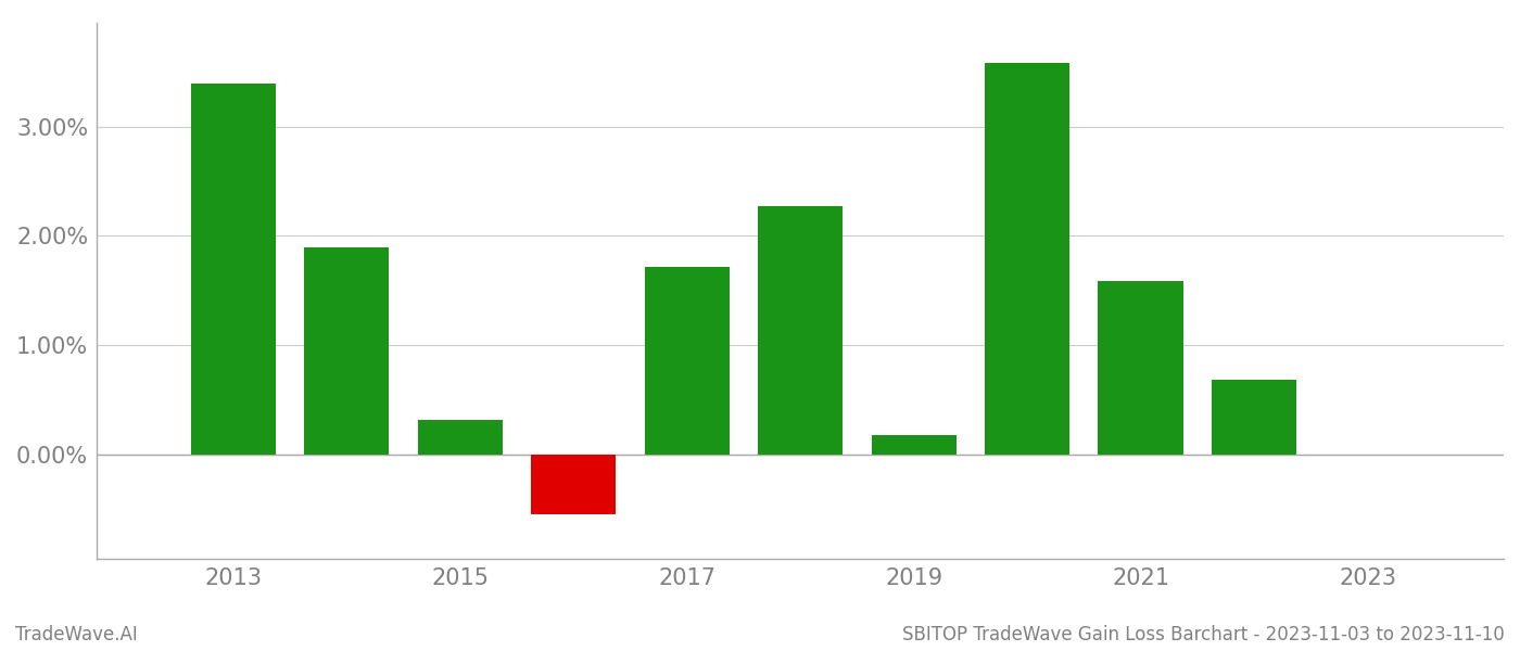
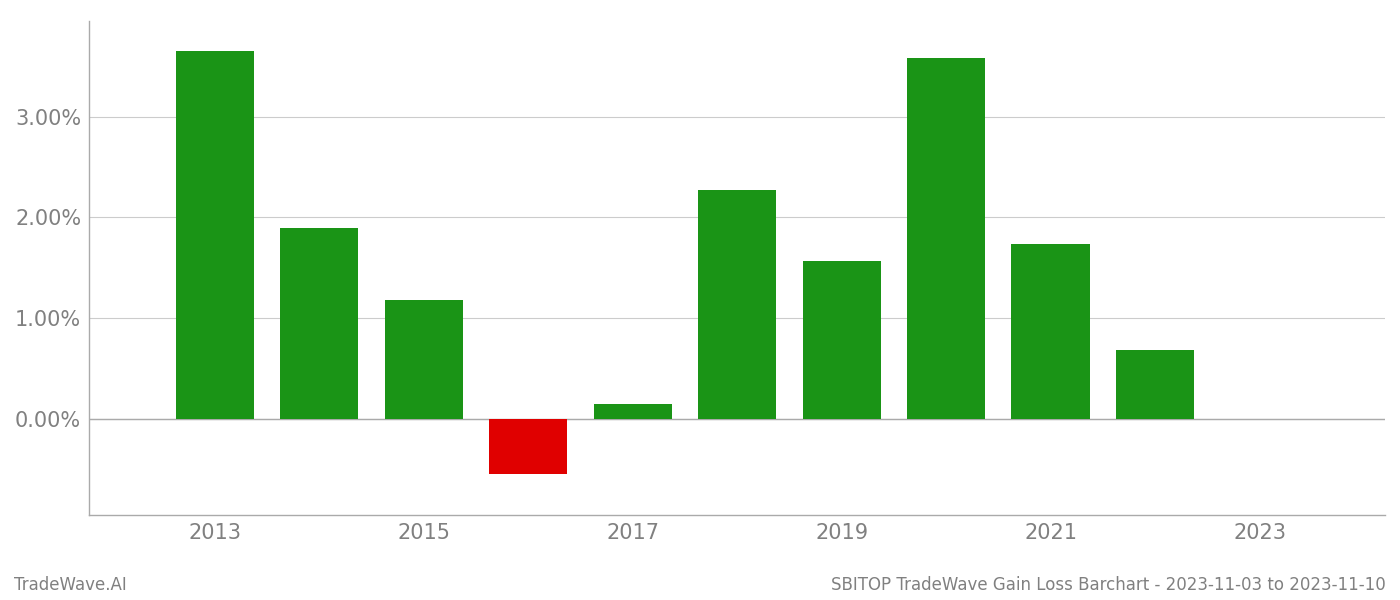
2013: 3.39% -> 3.65%
2015: 0.32% -> 1.18%
2017: 1.72% -> 0.15%
2019: 0.18% -> 1.57%
2021: 1.59% -> 1.74%
